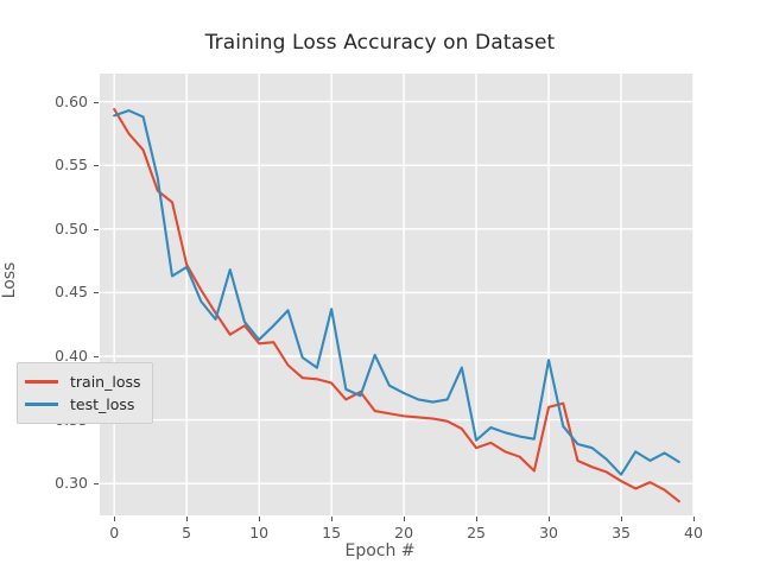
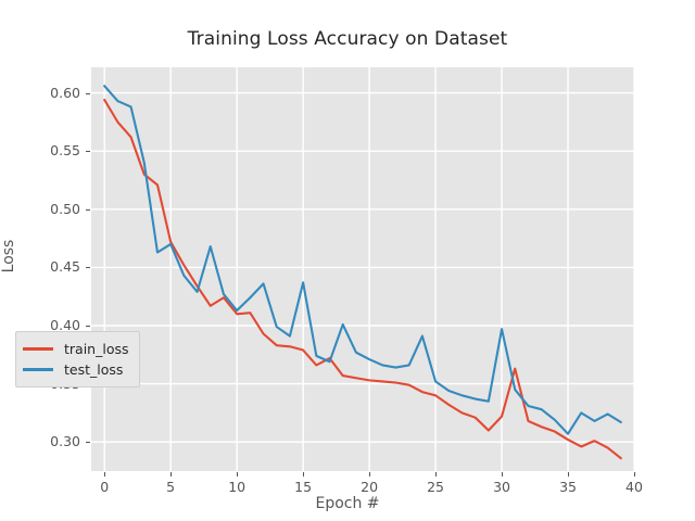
test_loss/0: 0.589 -> 0.606
train_loss/25: 0.328 -> 0.340
test_loss/25: 0.334 -> 0.352
train_loss/30: 0.360 -> 0.322
